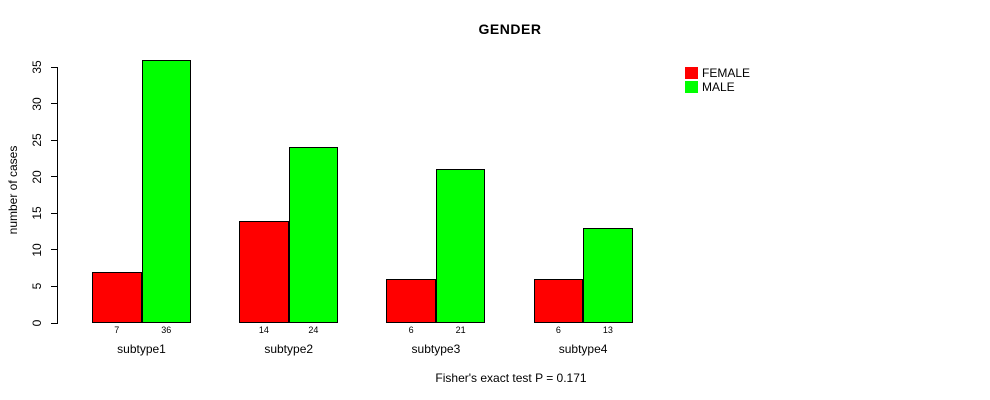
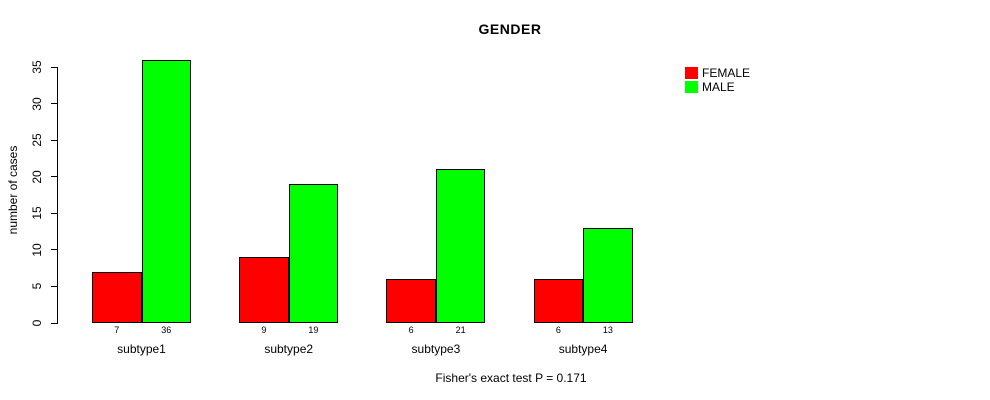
FEMALE/subtype2: 14 -> 9
MALE/subtype2: 24 -> 19
